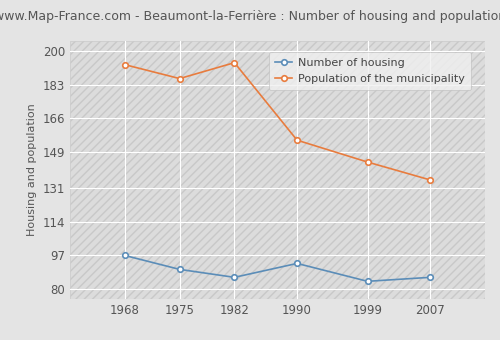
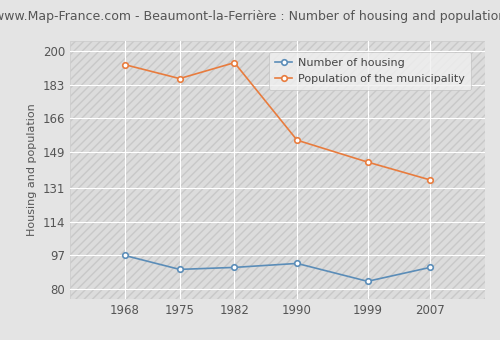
Number of housing/1982: 86 -> 91
Number of housing/2007: 86 -> 91
